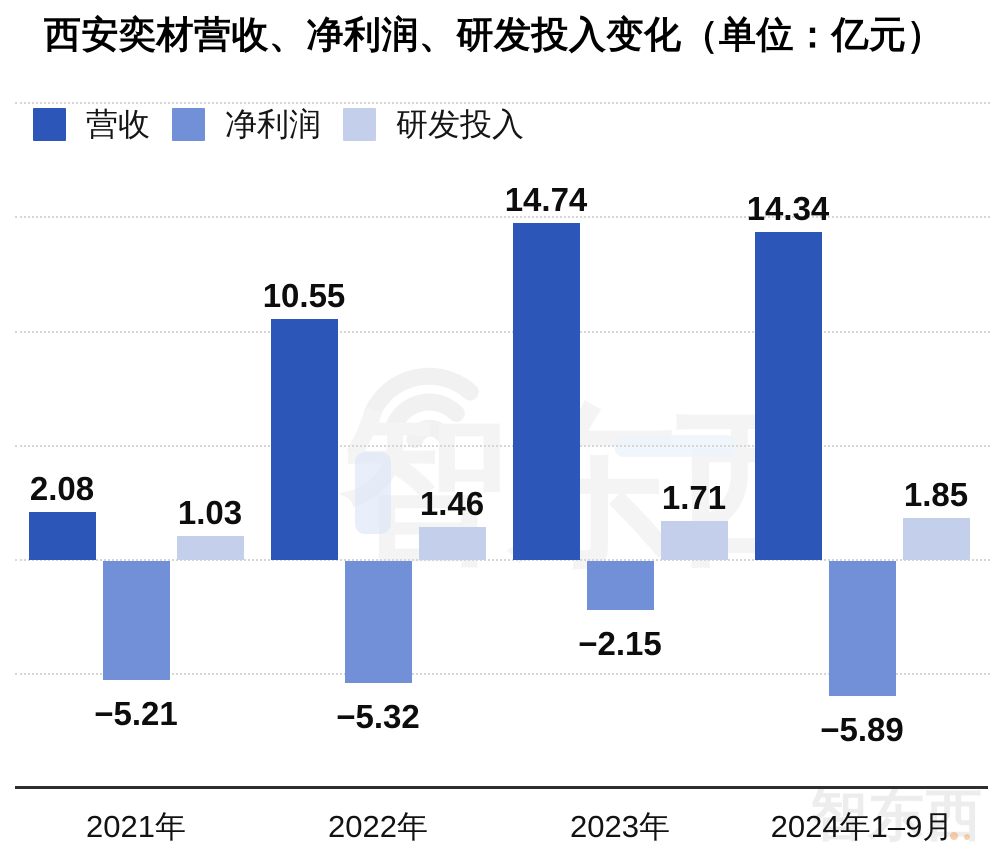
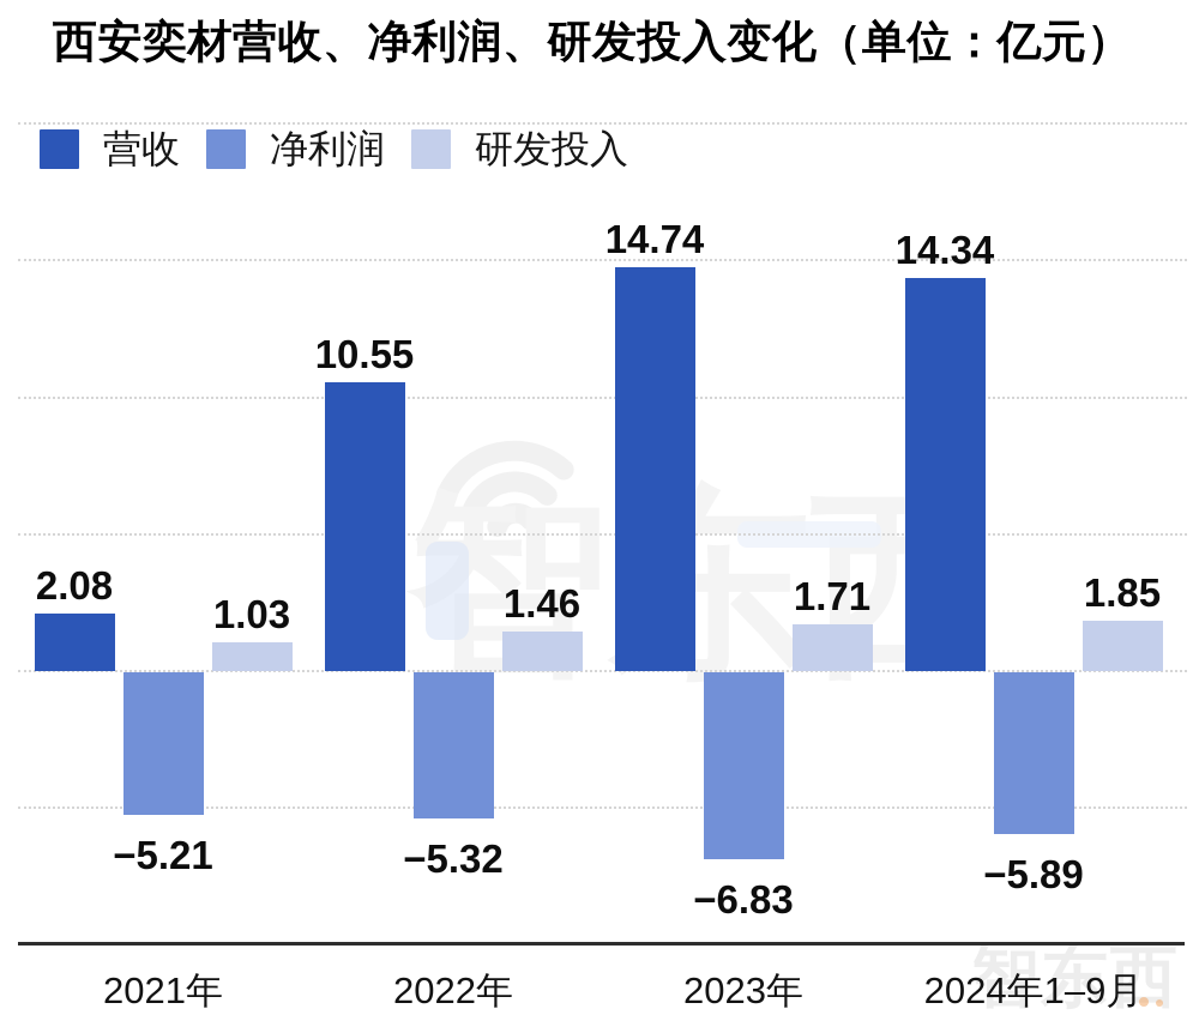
净利润/2023年: −2.15 -> −6.83
